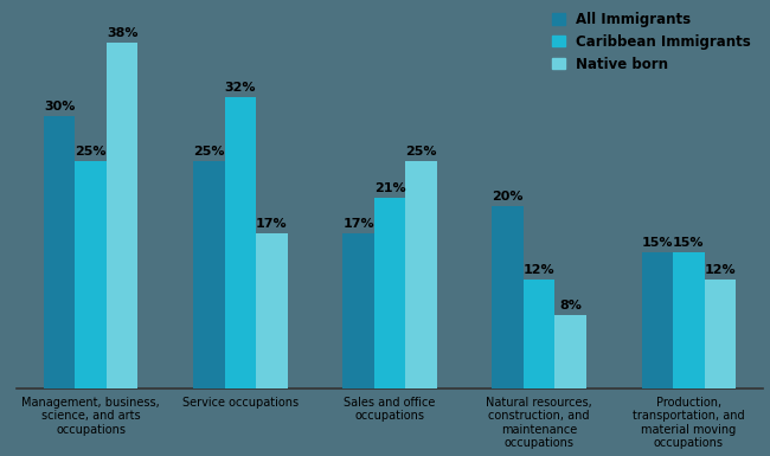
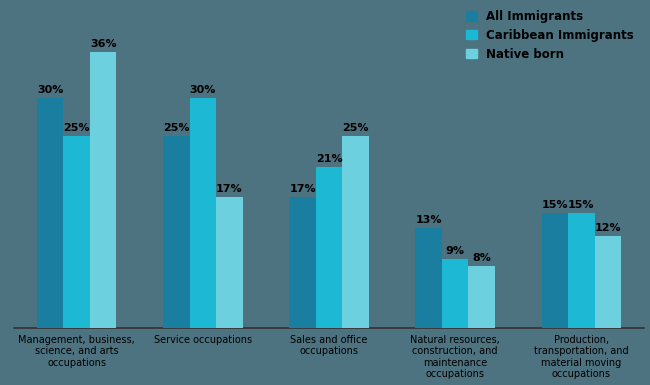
Native born/Management, business, science, and arts occupations: 38% -> 36%
Caribbean Immigrants/Service occupations: 32% -> 30%
All Immigrants/Natural resources, construction, and maintenance occupations: 20% -> 13%
Caribbean Immigrants/Natural resources, construction, and maintenance occupations: 12% -> 9%
